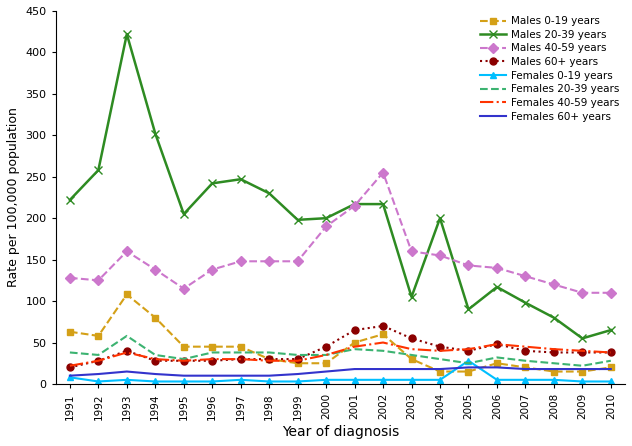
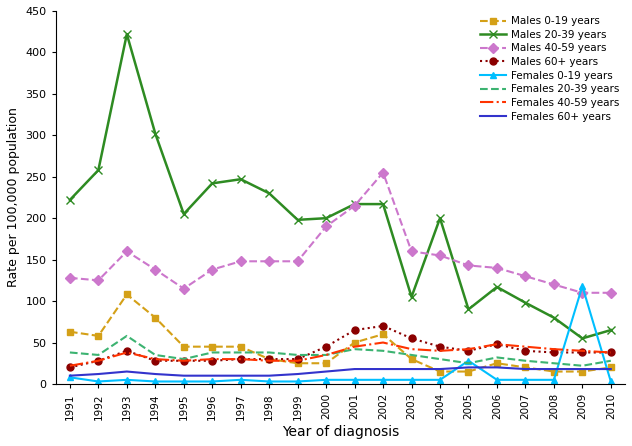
Females 0-19 years/2009: 3 -> 118
